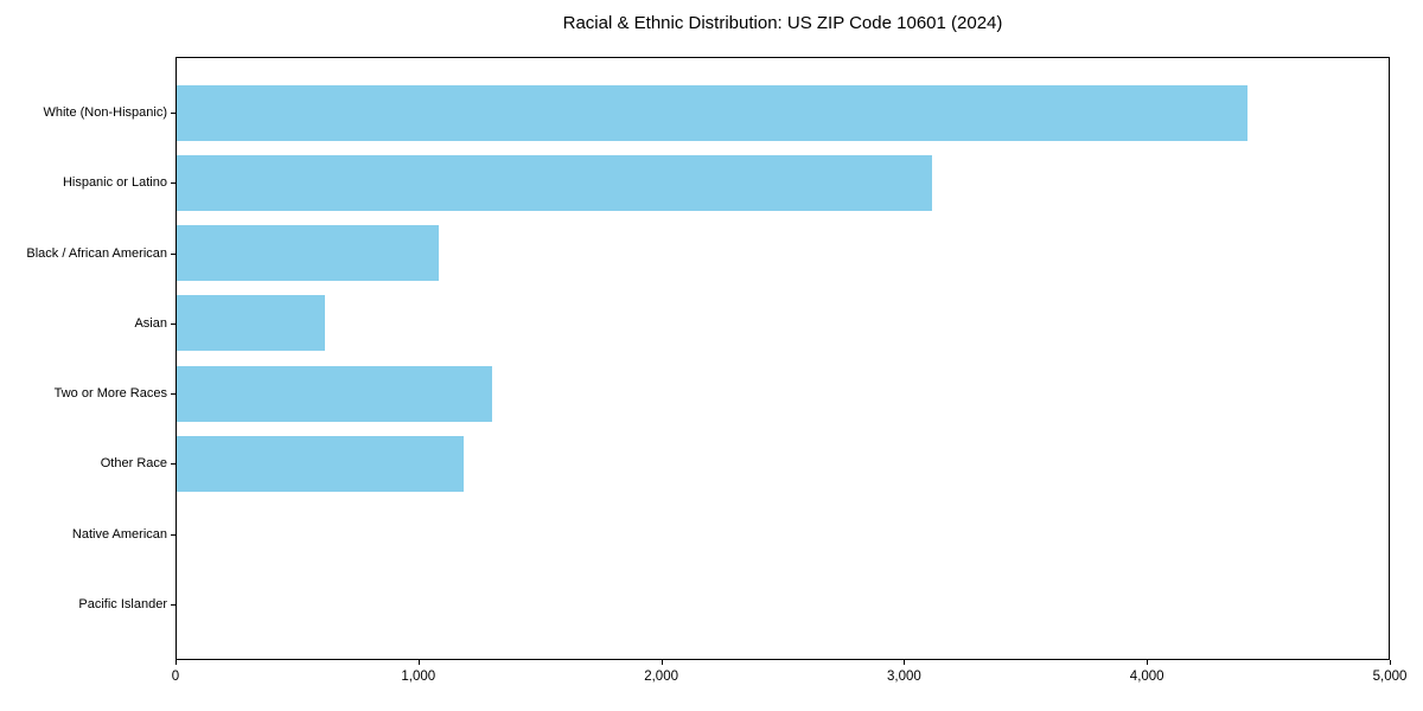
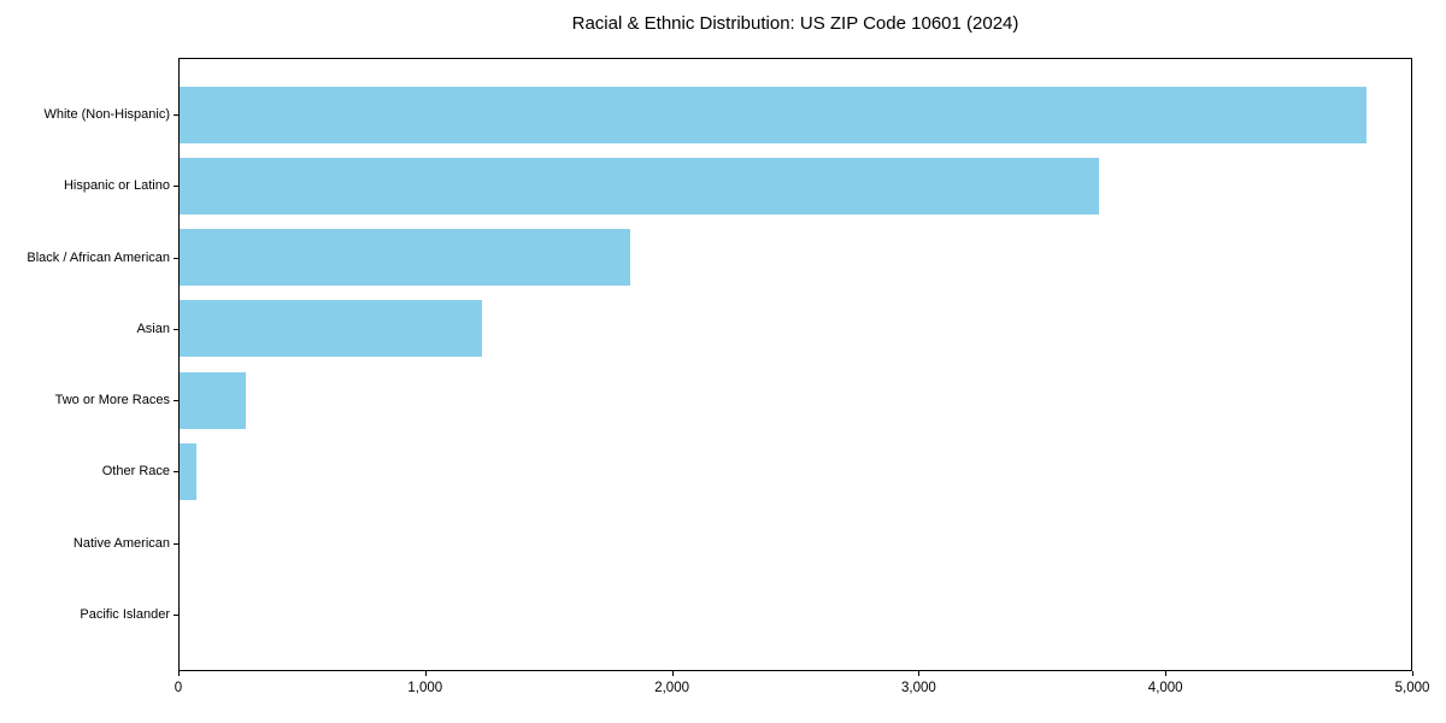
White (Non-Hispanic): 4410 -> 4810
Hispanic or Latino: 3110 -> 3720
Black / African American: 1080 -> 1820
Asian: 610 -> 1220
Two or More Races: 1300 -> 270
Other Race: 1180 -> 70
